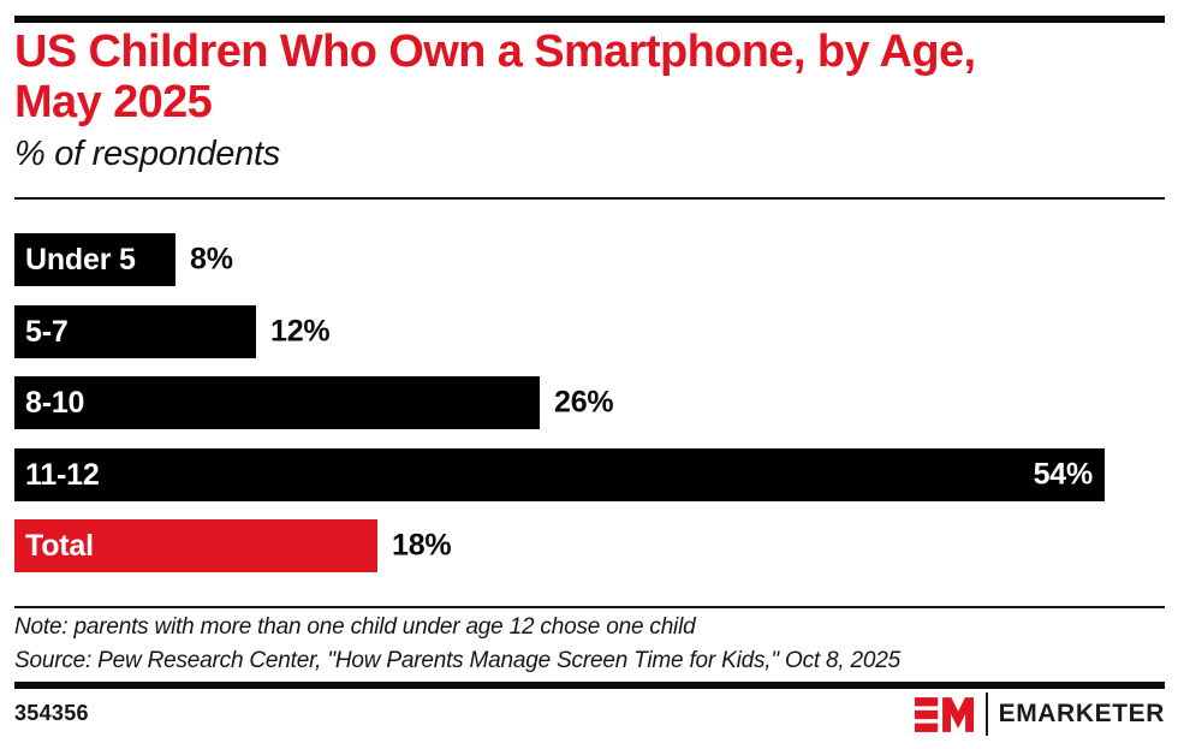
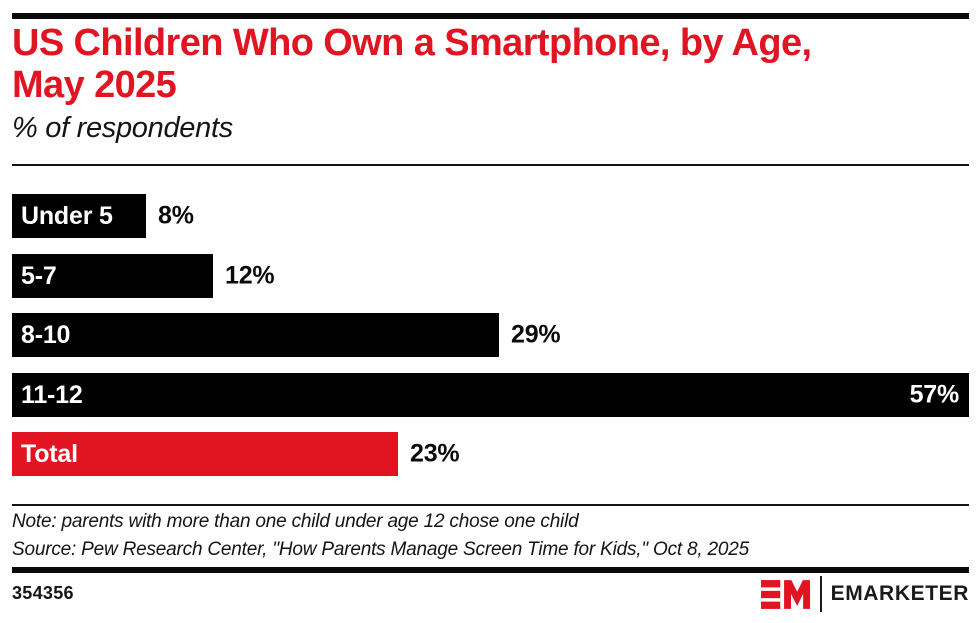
8-10: 26% -> 29%
11-12: 54% -> 57%
Total: 18% -> 23%
